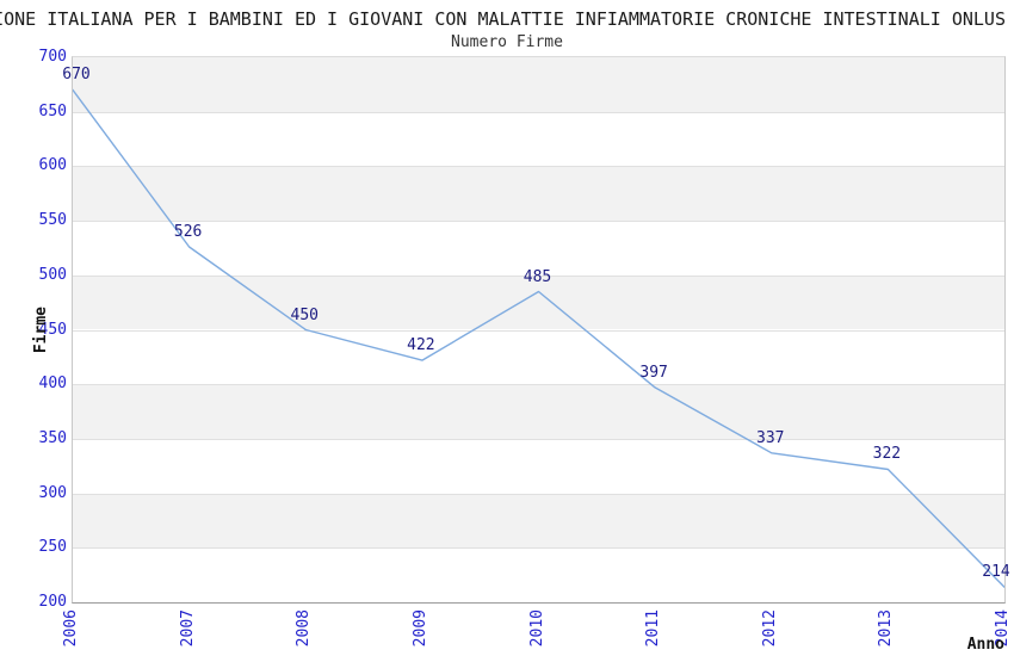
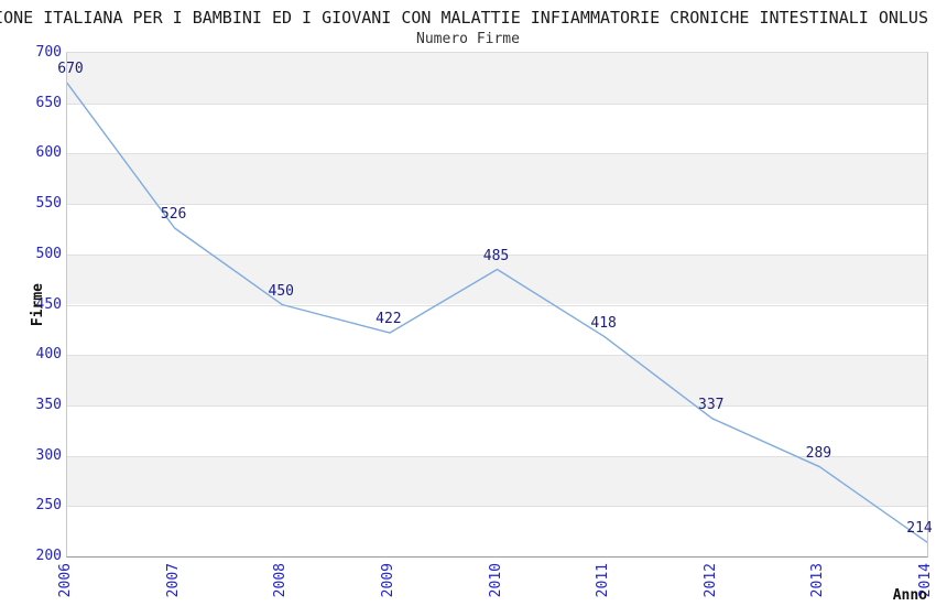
2011: 397 -> 418
2013: 322 -> 289
